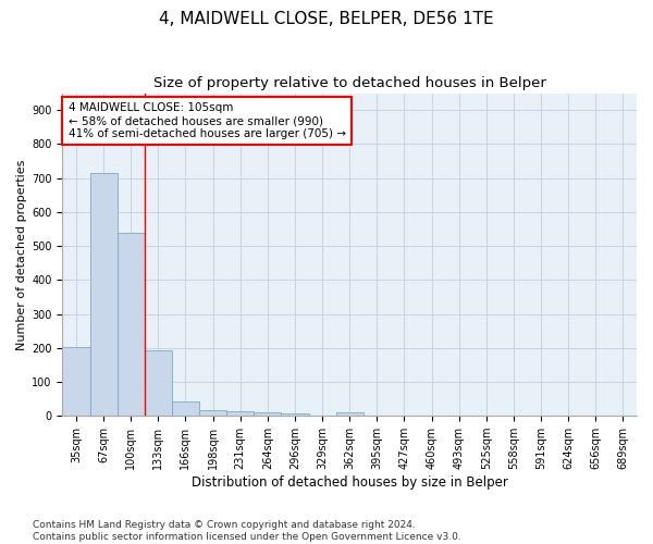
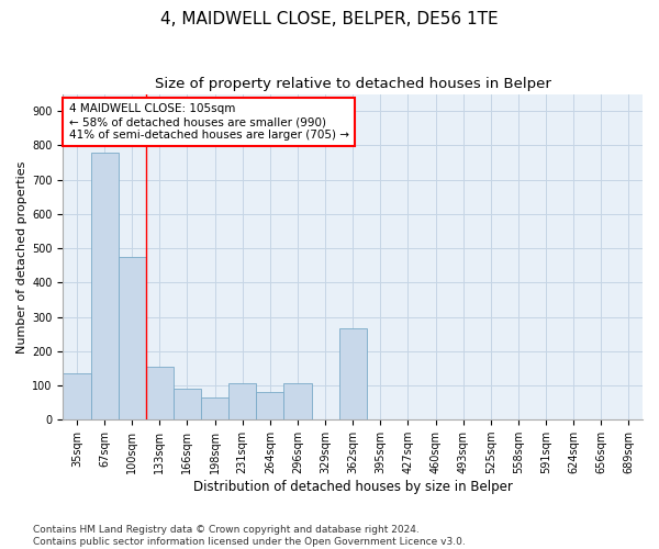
35sqm: 201 -> 135
67sqm: 715 -> 780
100sqm: 540 -> 475
133sqm: 193 -> 155
166sqm: 42 -> 90
198sqm: 18 -> 65
231sqm: 13 -> 105
264sqm: 10 -> 80
296sqm: 7 -> 105
362sqm: 10 -> 265
